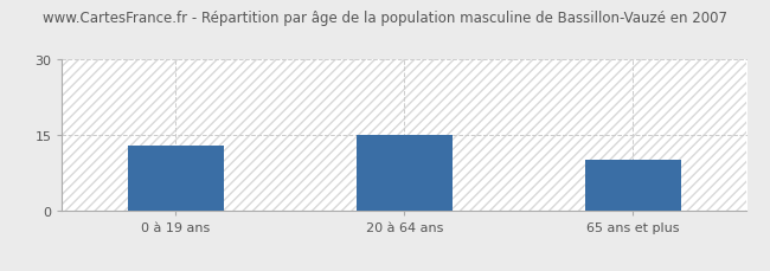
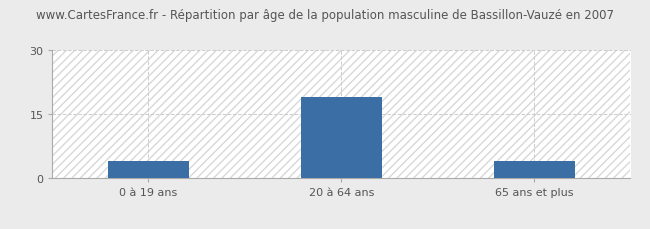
0 à 19 ans: 13 -> 4
20 à 64 ans: 15 -> 19
65 ans et plus: 10 -> 4
